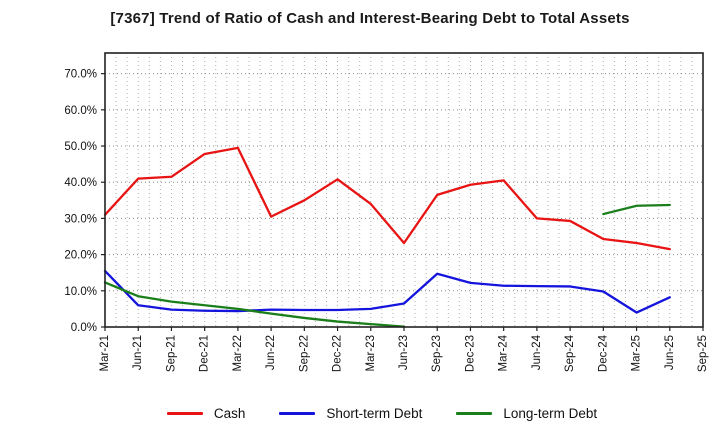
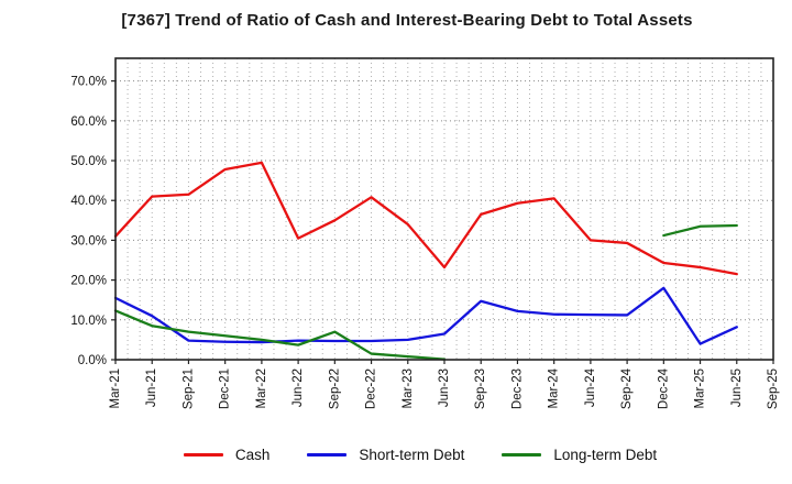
Short-term Debt/Jun-21: 6% -> 11%
Long-term Debt/Sep-22: 2% -> 7%
Short-term Debt/Dec-24: 10% -> 18%
